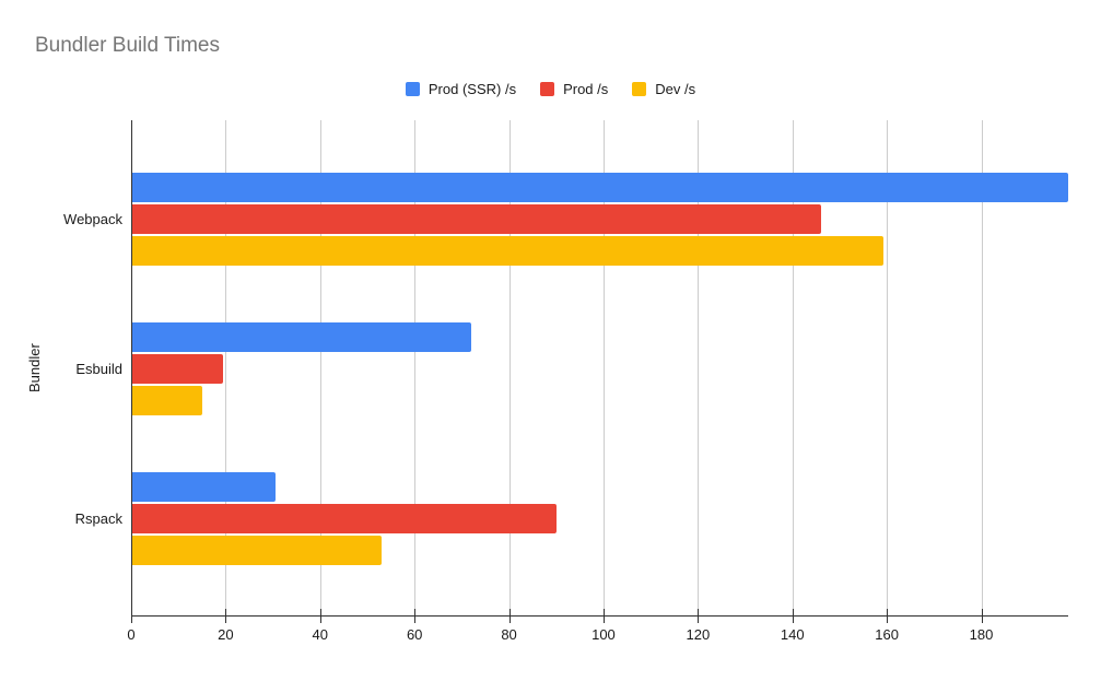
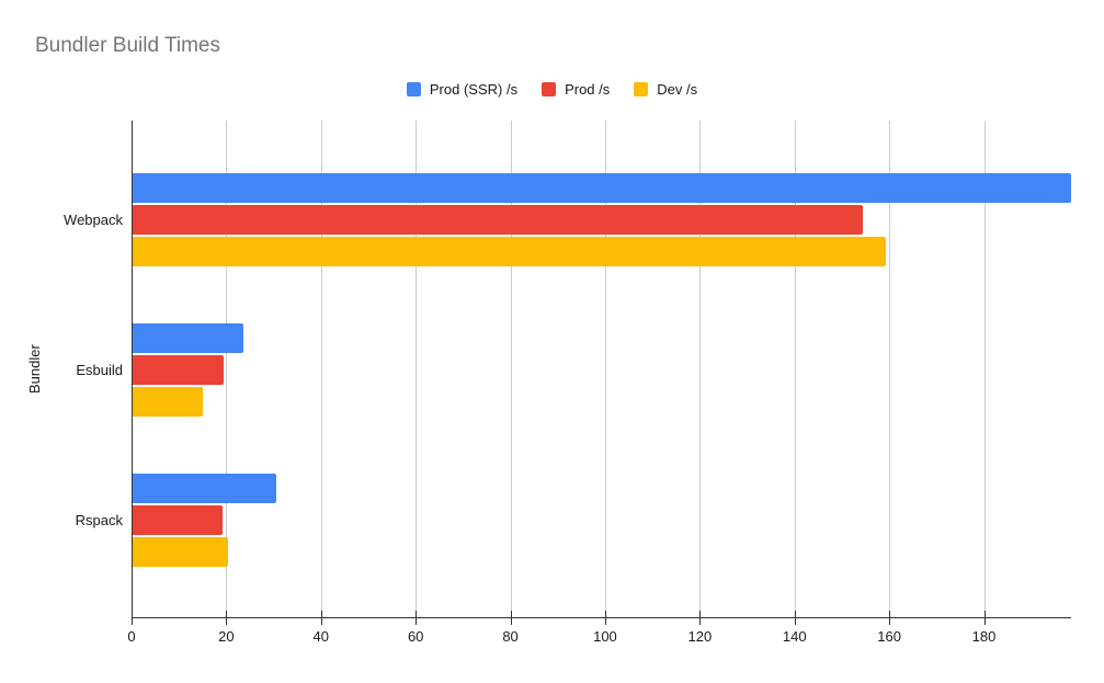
Prod /s/Webpack: 146 -> 154
Prod (SSR) /s/Esbuild: 72 -> 24
Prod /s/Rspack: 90 -> 19
Dev /s/Rspack: 53 -> 20
